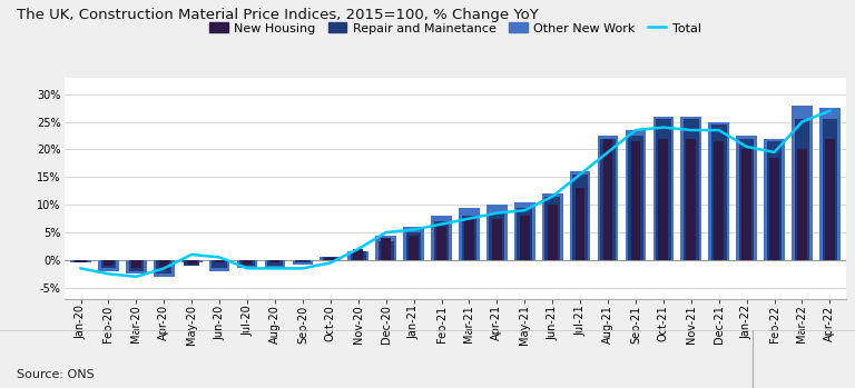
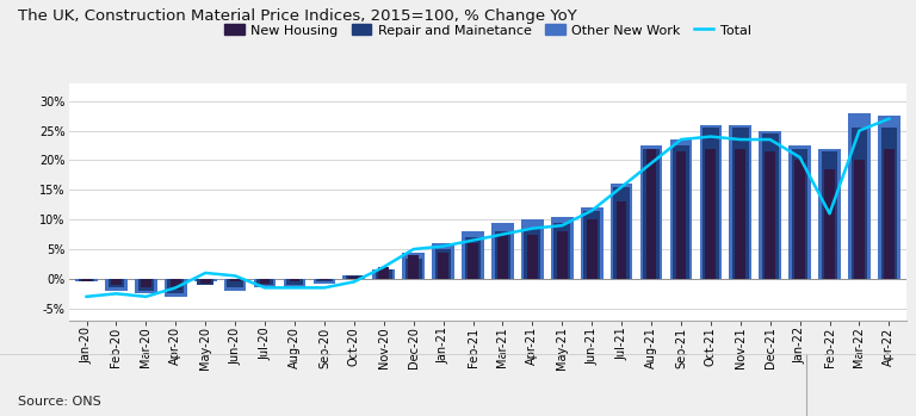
Total/Jan-20: -1.5% -> -3.0%
Total/Feb-22: 19.5% -> 11.0%
